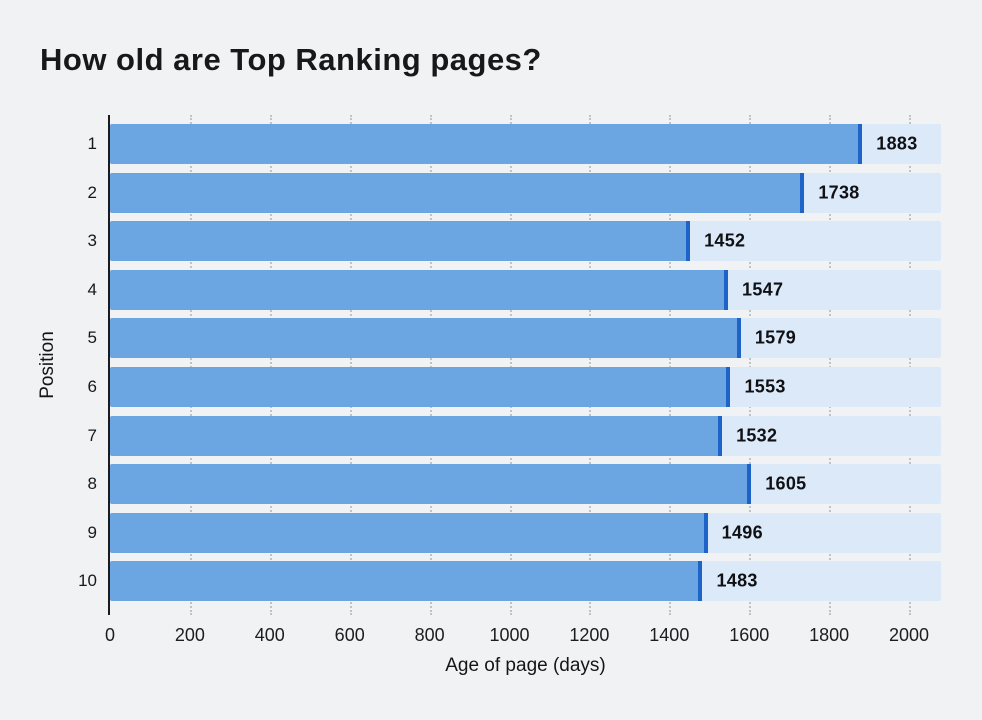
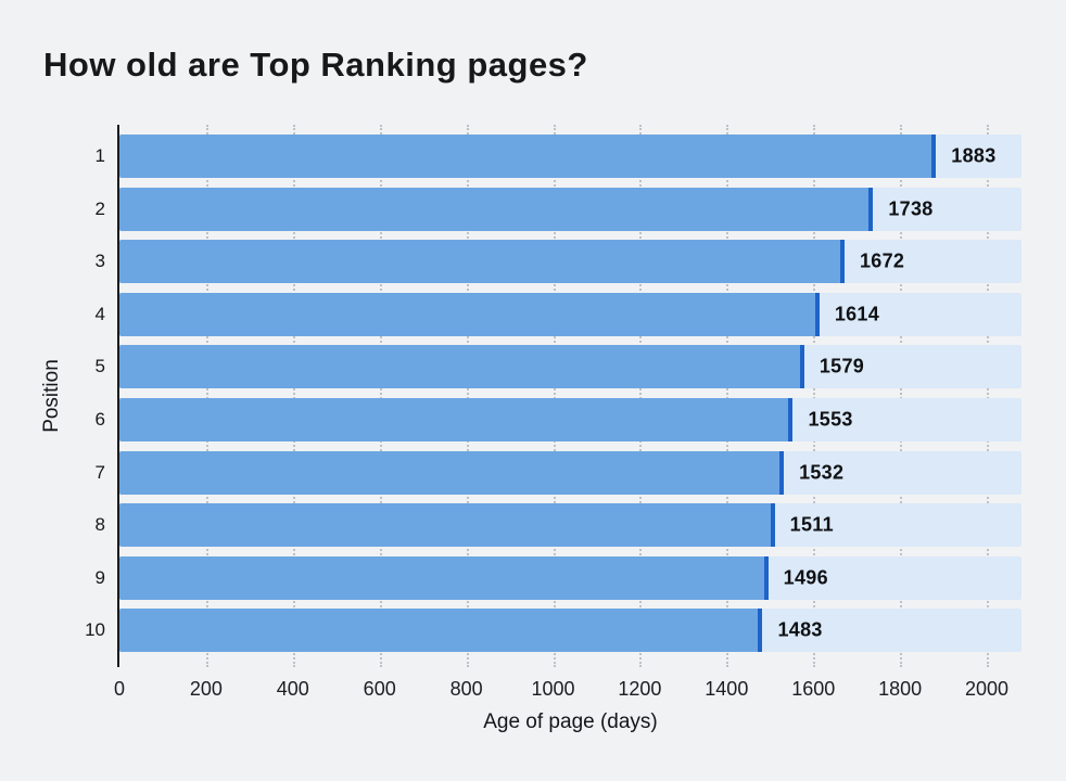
3: 1452 -> 1672
4: 1547 -> 1614
8: 1605 -> 1511
